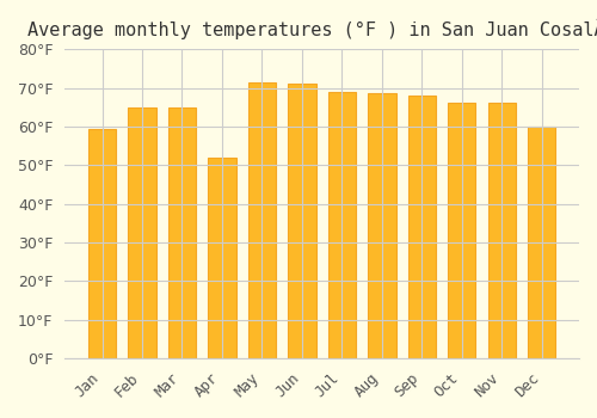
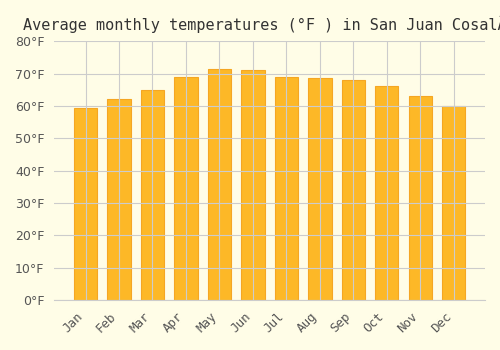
Feb: 65.0°F -> 62.0°F
Apr: 52.0°F -> 69.0°F
Nov: 66.0°F -> 63.0°F
